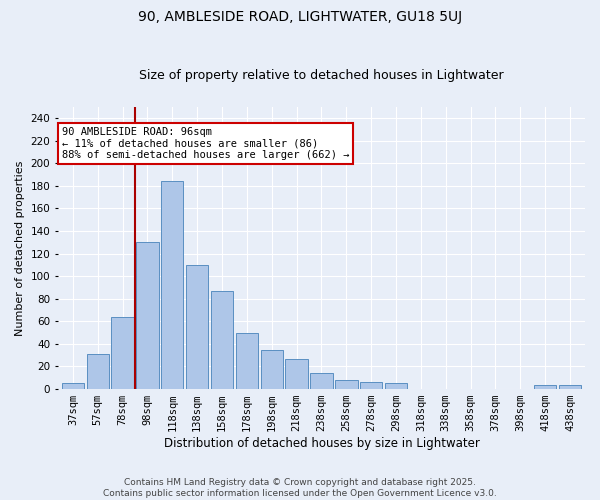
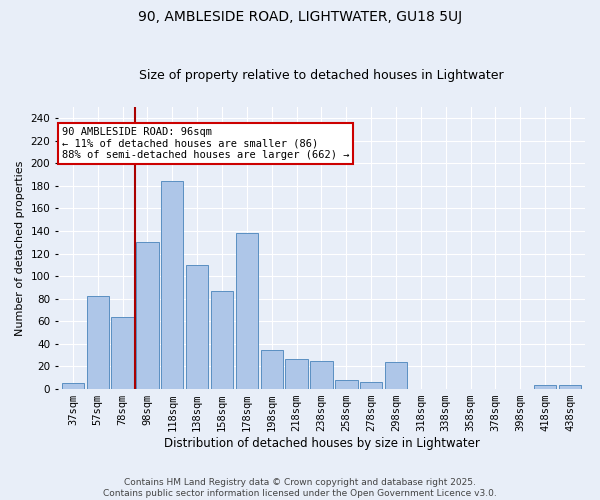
57sqm: 31 -> 82
178sqm: 50 -> 138
238sqm: 14 -> 25
298sqm: 5 -> 24
